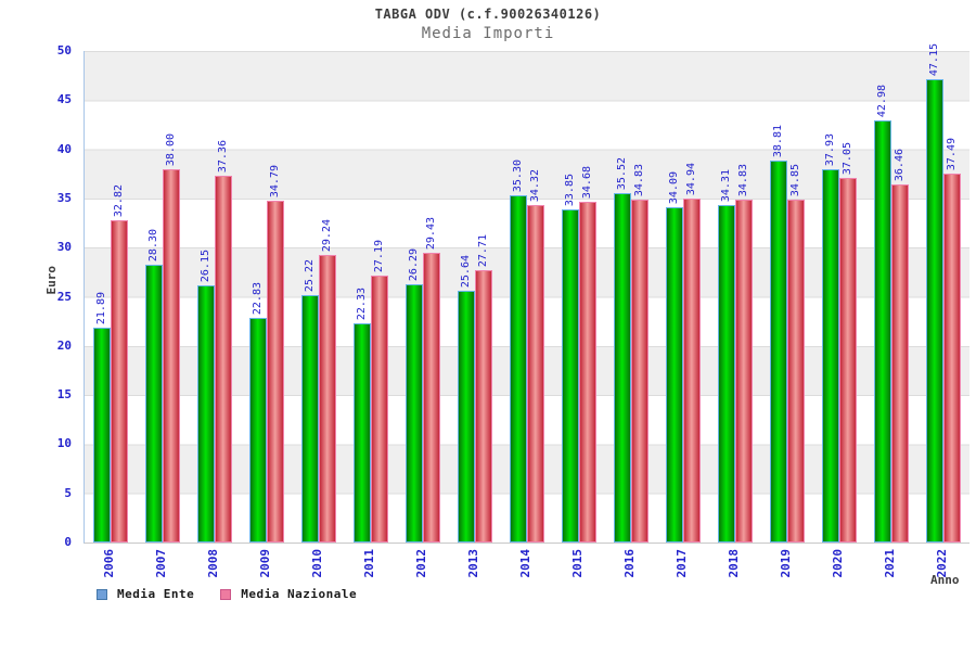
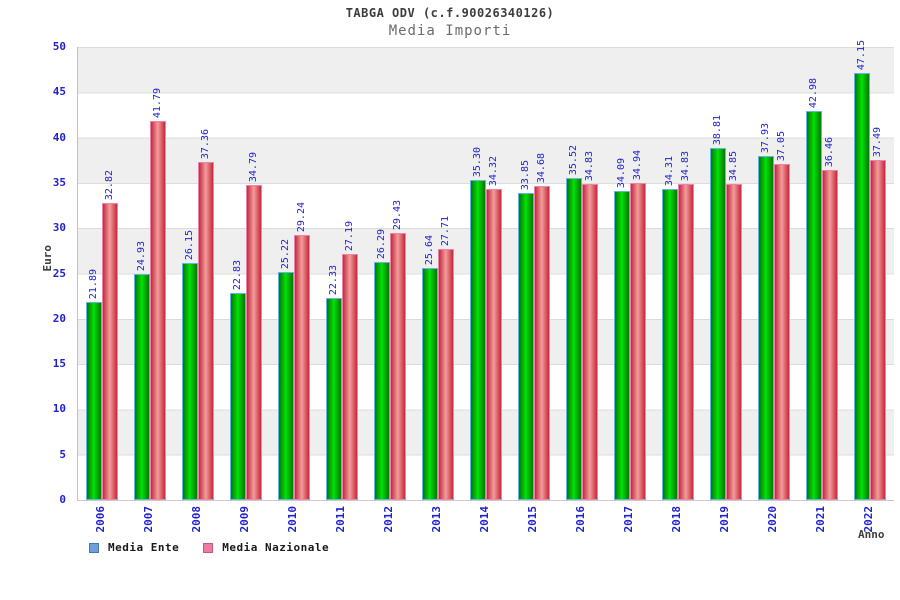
Media Ente/2007: 28.30 -> 24.93
Media Nazionale/2007: 38.00 -> 41.79
